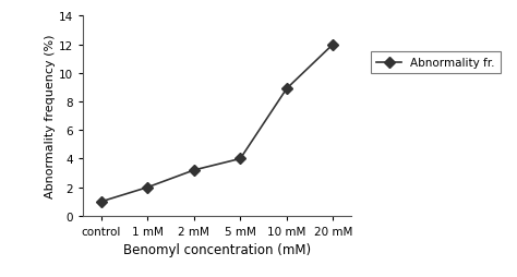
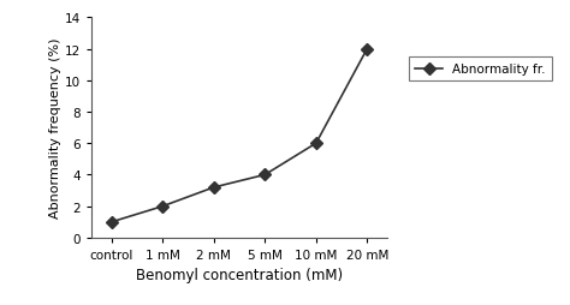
10 mM: 8.9 -> 6.0
